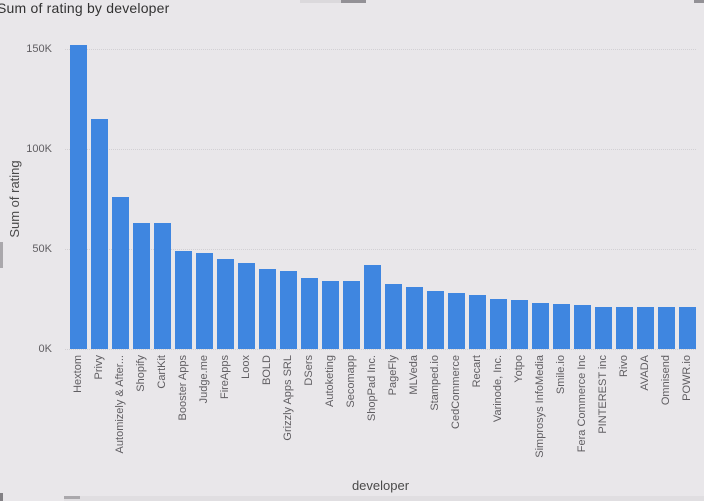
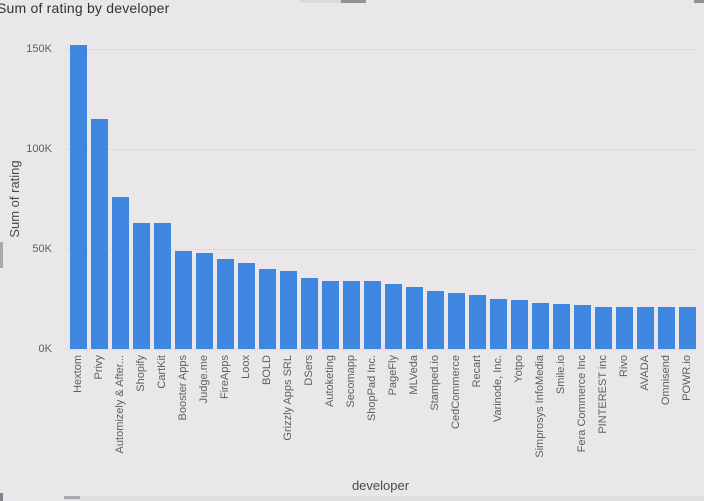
ShopPad Inc.: 42K -> 34K
